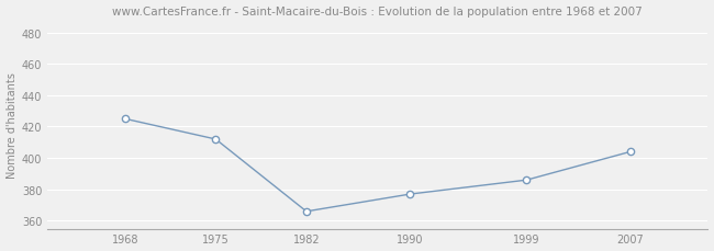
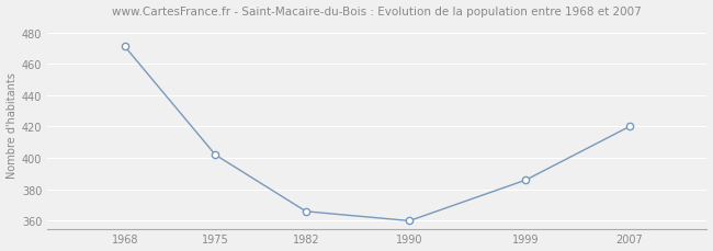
1968: 425 -> 471
1975: 412 -> 402
1990: 377 -> 360
2007: 404 -> 420
